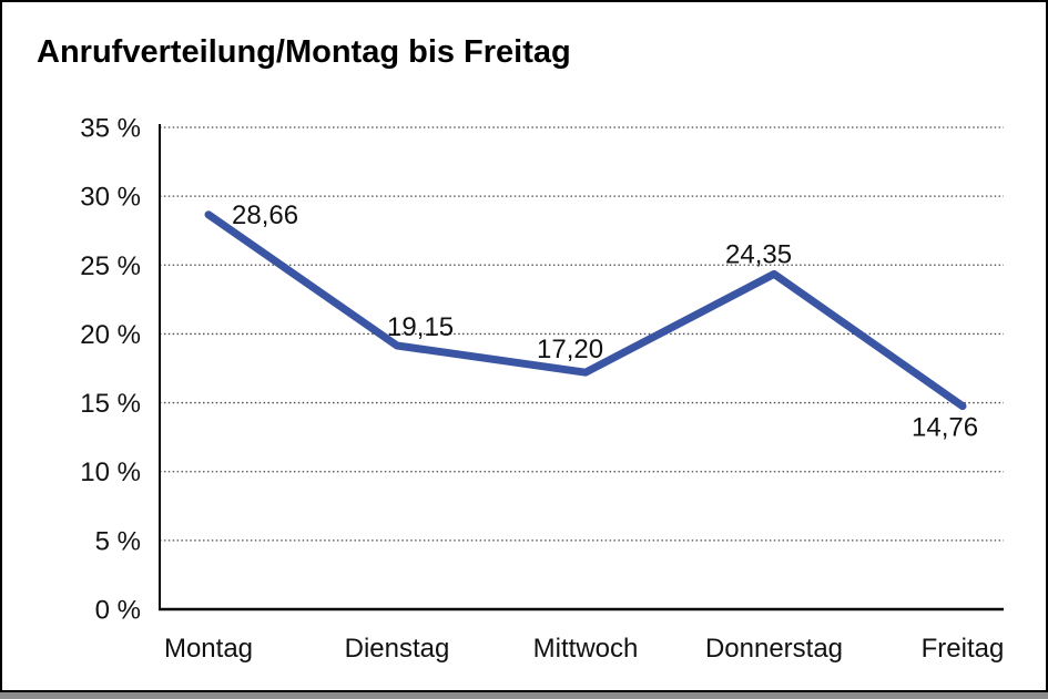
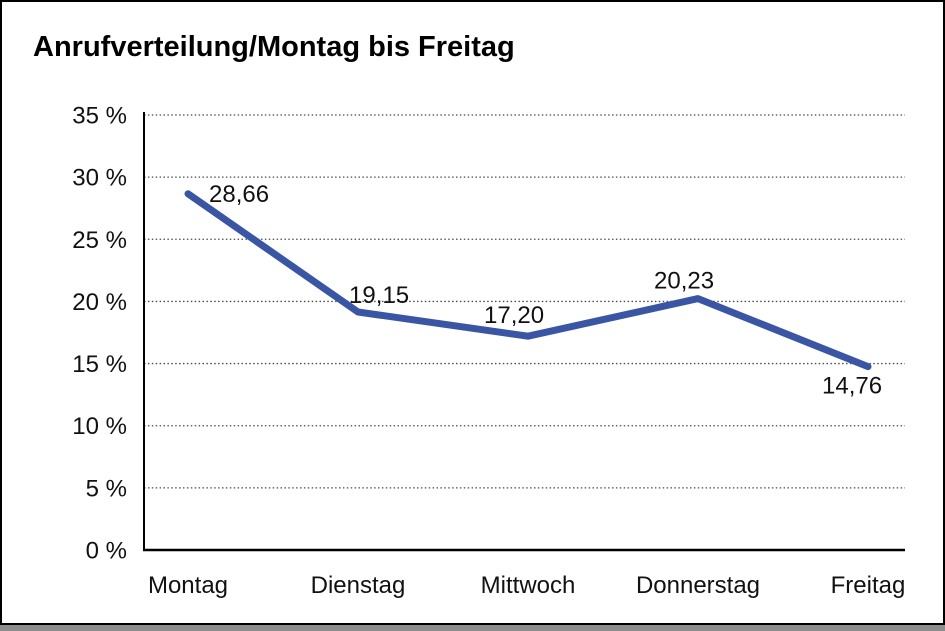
Donnerstag: 24,35 -> 20,23
